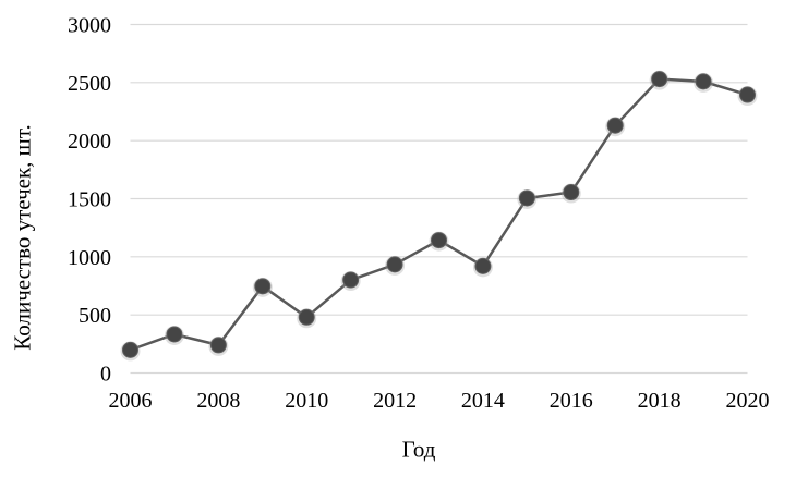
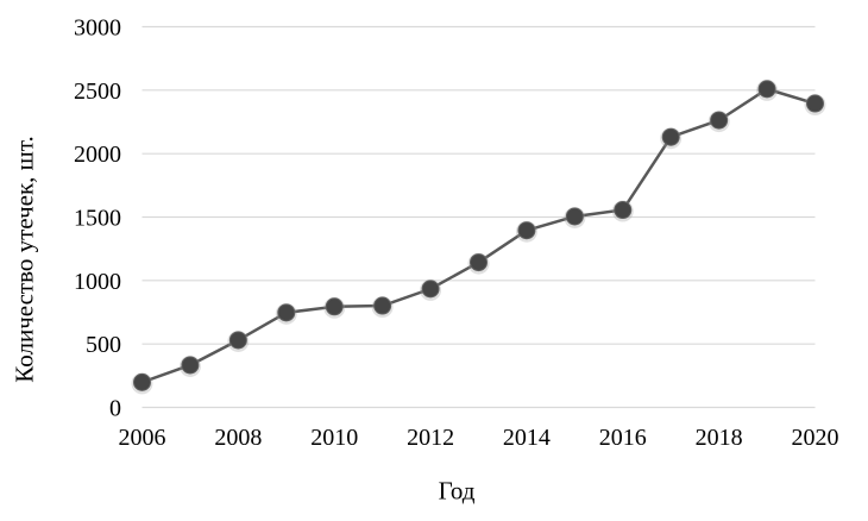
2008: 240 -> 530
2010: 480 -> 790
2014: 920 -> 1400
2018: 2530 -> 2260
